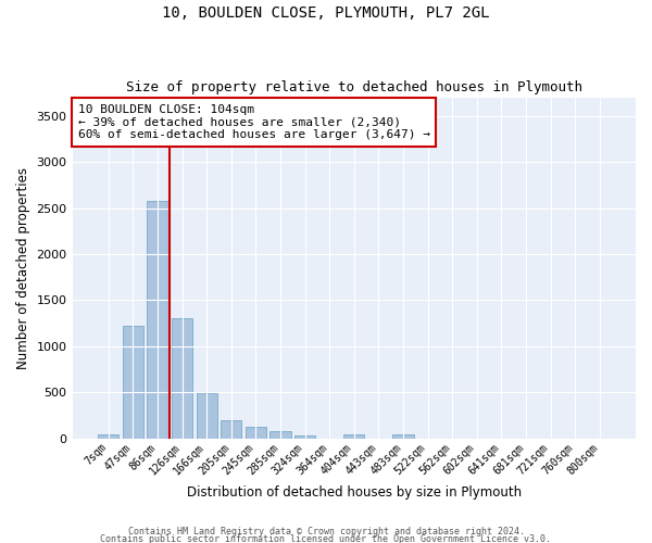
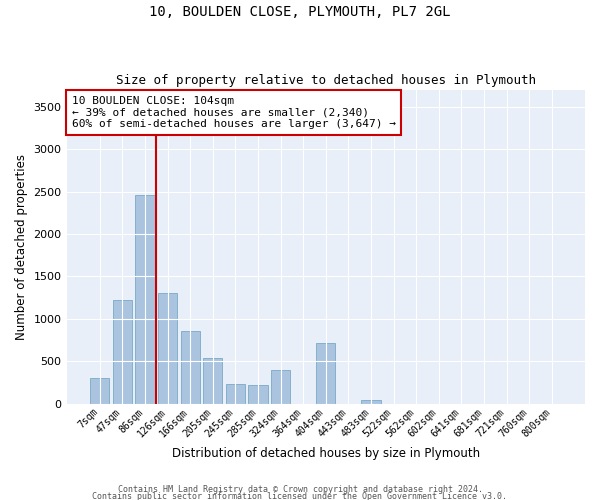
7sqm: 50 -> 300
86sqm: 2580 -> 2460
166sqm: 490 -> 860
205sqm: 200 -> 540
245sqm: 130 -> 240
285sqm: 80 -> 220
324sqm: 30 -> 400
404sqm: 50 -> 720
